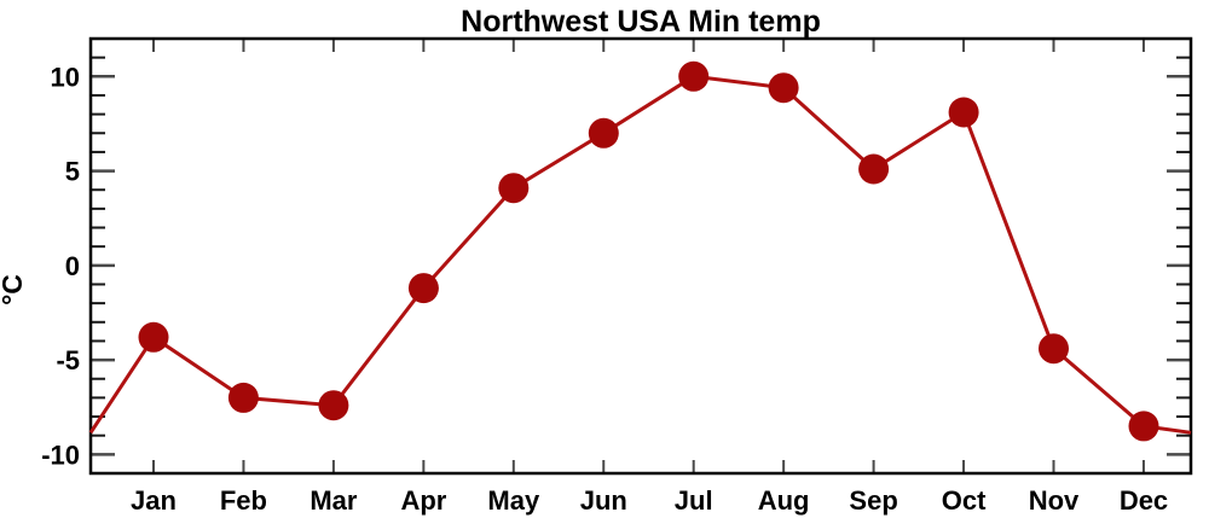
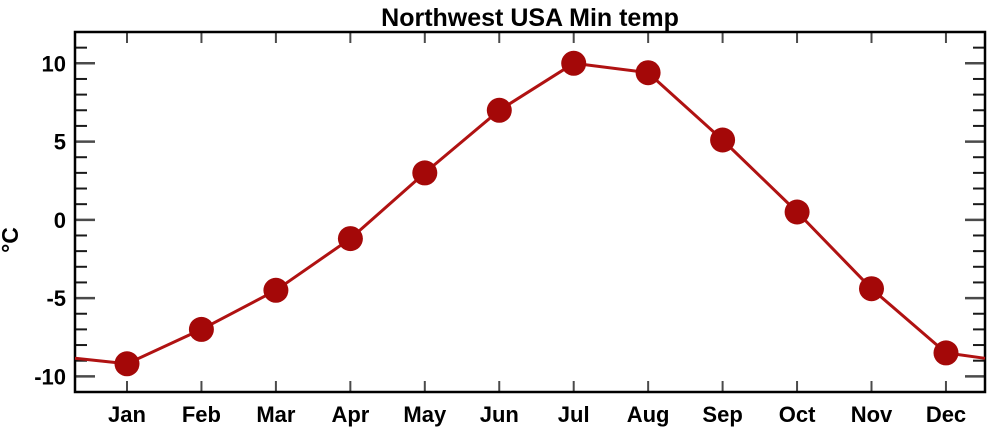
Jan: -3.8 -> -9.2
Mar: -7.4 -> -4.5
May: 4.1 -> 3.0
Oct: 8.1 -> 0.5
